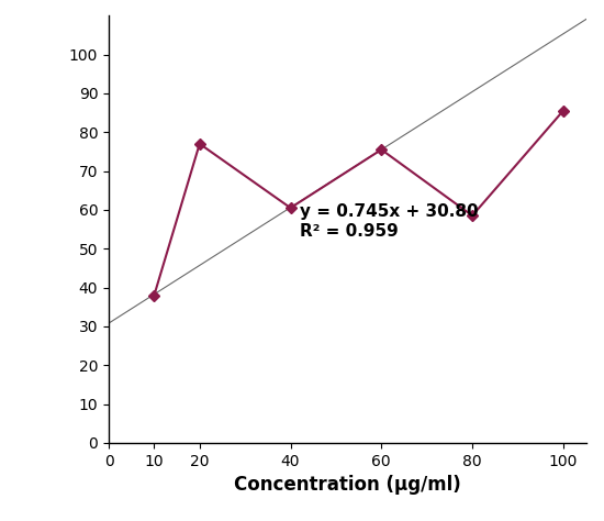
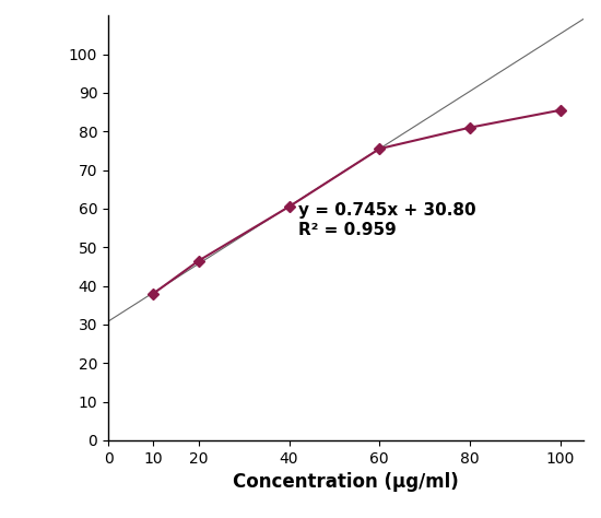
20: 77.0 -> 46.5
80: 58.5 -> 81.0
